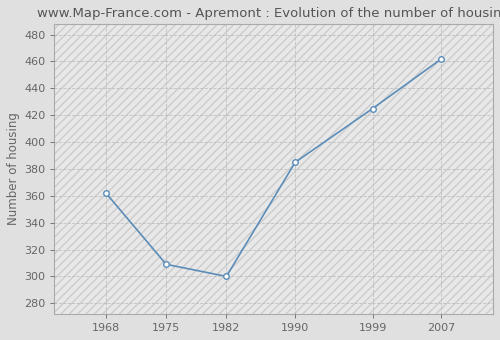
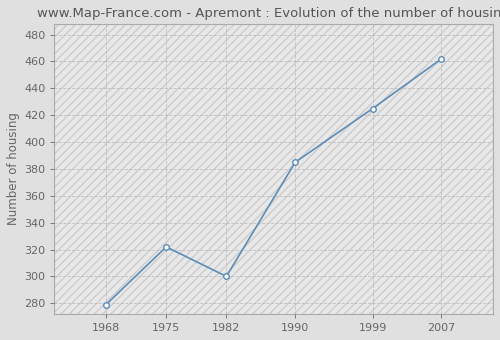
1968: 362 -> 279
1975: 309 -> 322
